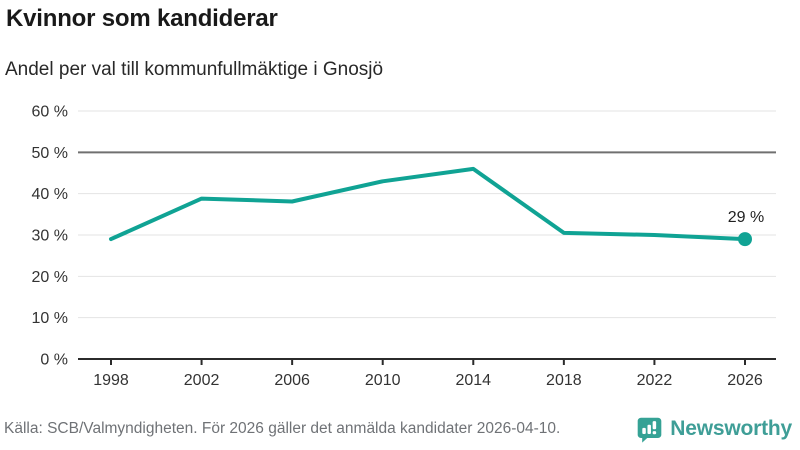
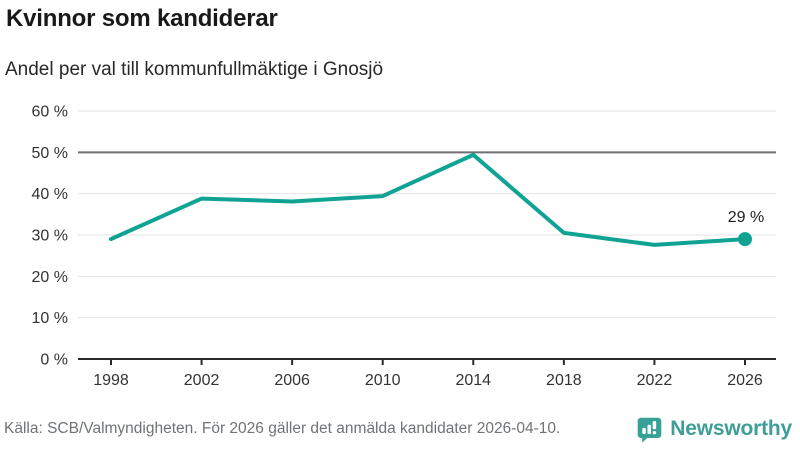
2010: 43% -> 39%
2014: 46% -> 49%
2022: 30% -> 28%
